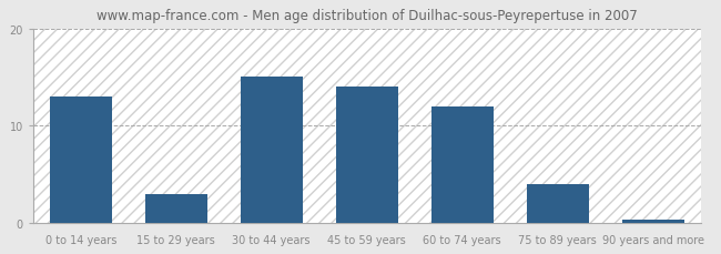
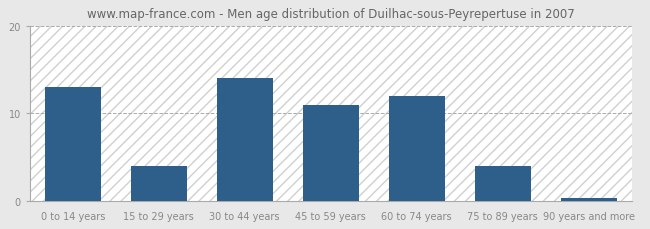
15 to 29 years: 3.0 -> 4.0
30 to 44 years: 15.0 -> 14.0
45 to 59 years: 14.0 -> 11.0
